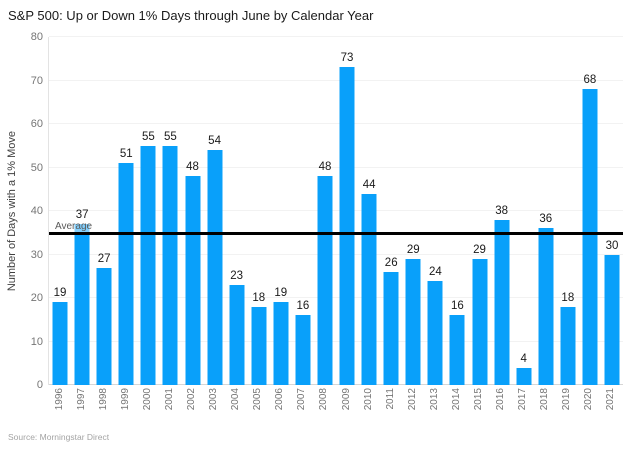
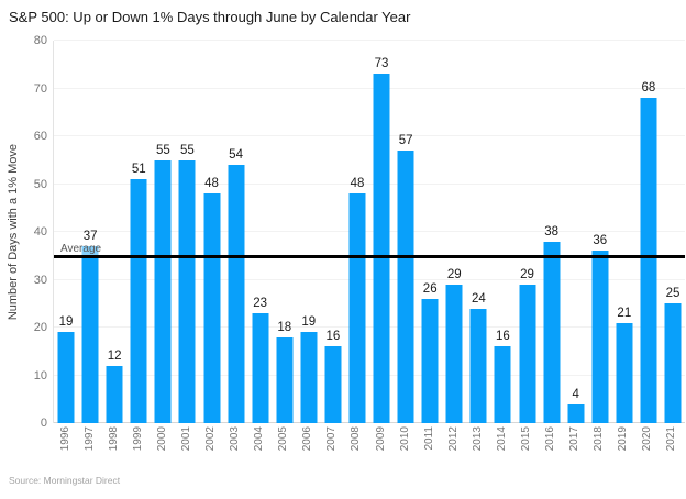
1998: 27 -> 12
2010: 44 -> 57
2019: 18 -> 21
2021: 30 -> 25
